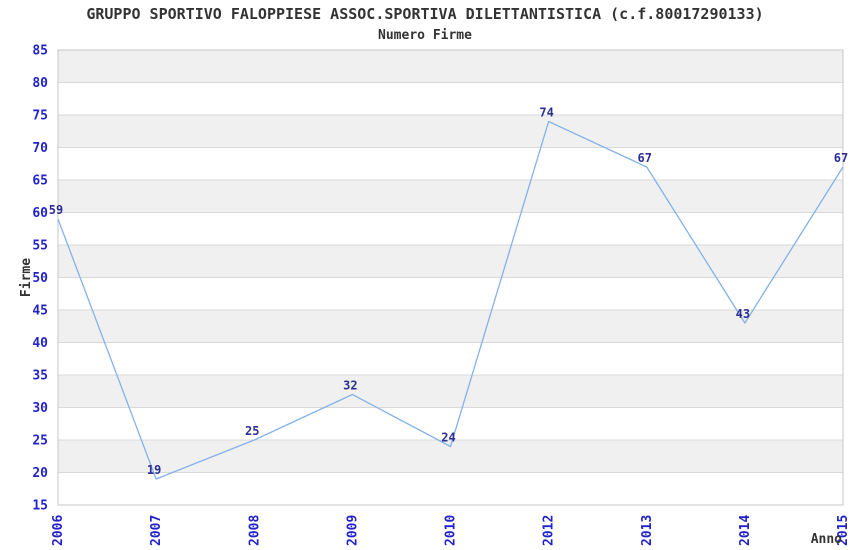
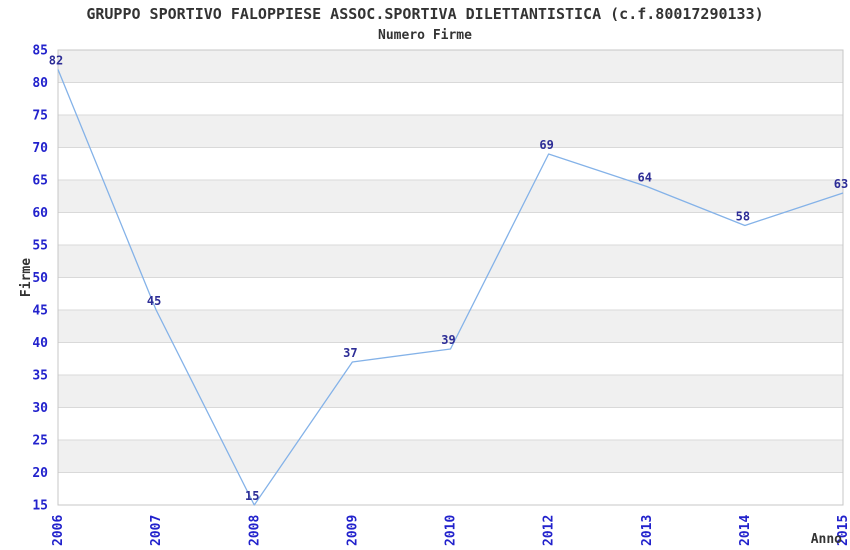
2006: 59 -> 82
2007: 19 -> 45
2008: 25 -> 15
2009: 32 -> 37
2010: 24 -> 39
2012: 74 -> 69
2013: 67 -> 64
2014: 43 -> 58
2015: 67 -> 63
